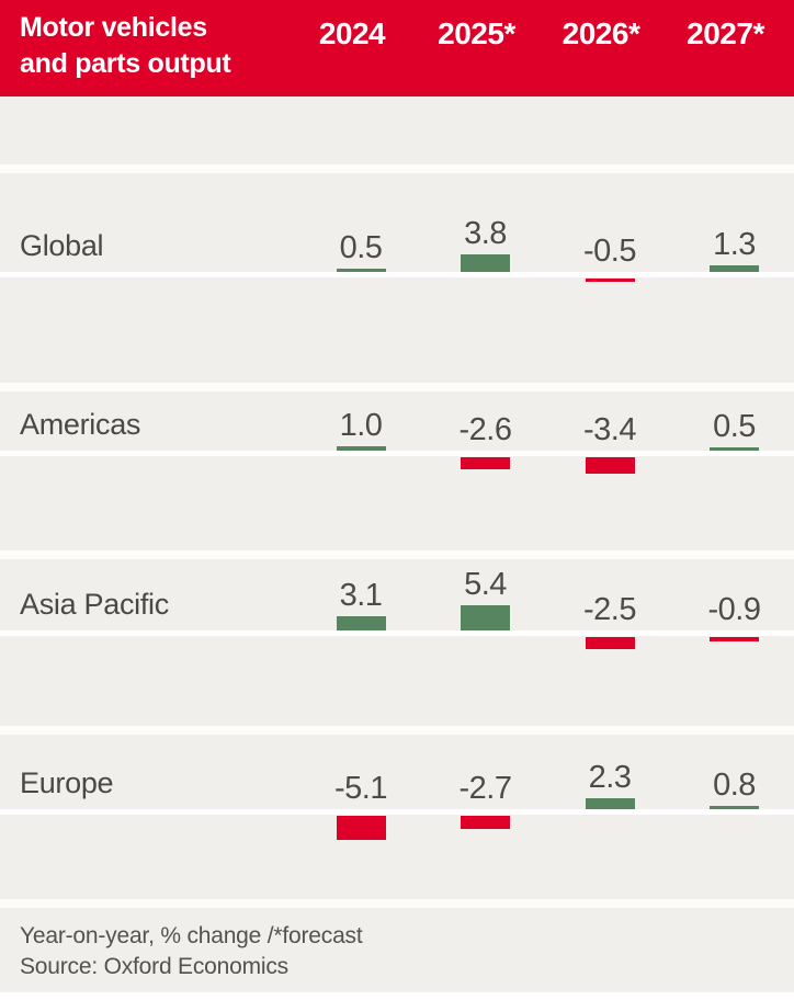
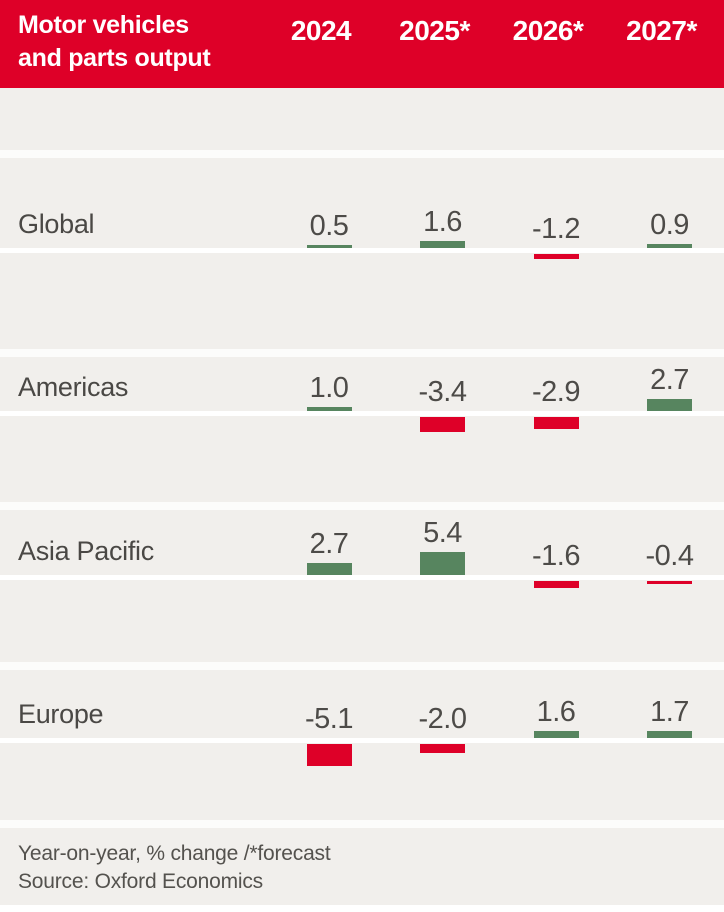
Asia Pacific/2024: 3.1 -> 2.7
Global/2025*: 3.8 -> 1.6
Americas/2025*: -2.6 -> -3.4
Europe/2025*: -2.7 -> -2.0
Global/2026*: -0.5 -> -1.2
Americas/2026*: -3.4 -> -2.9
Asia Pacific/2026*: -2.5 -> -1.6
Europe/2026*: 2.3 -> 1.6
Global/2027*: 1.3 -> 0.9
Americas/2027*: 0.5 -> 2.7
Asia Pacific/2027*: -0.9 -> -0.4
Europe/2027*: 0.8 -> 1.7
